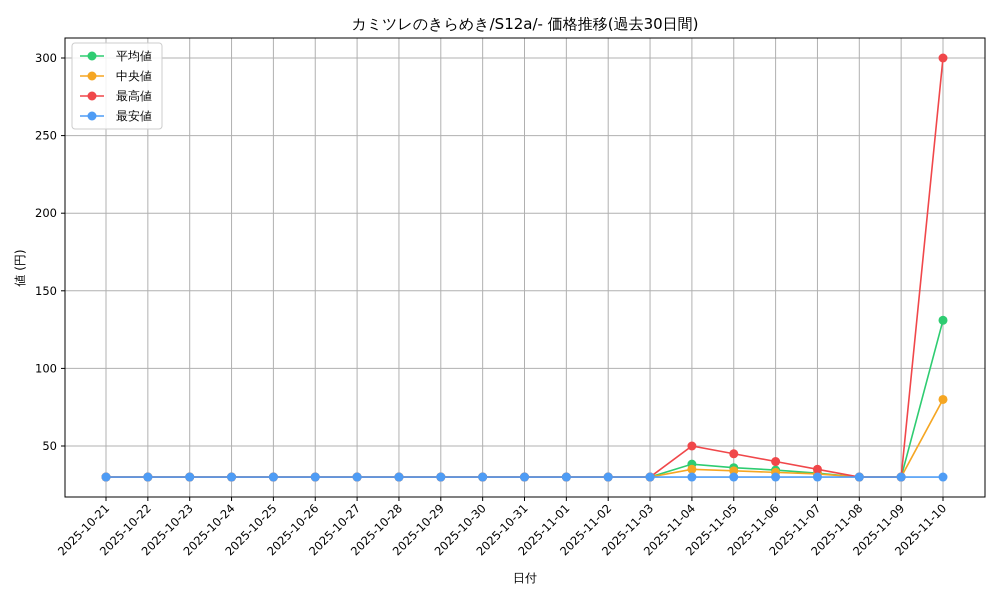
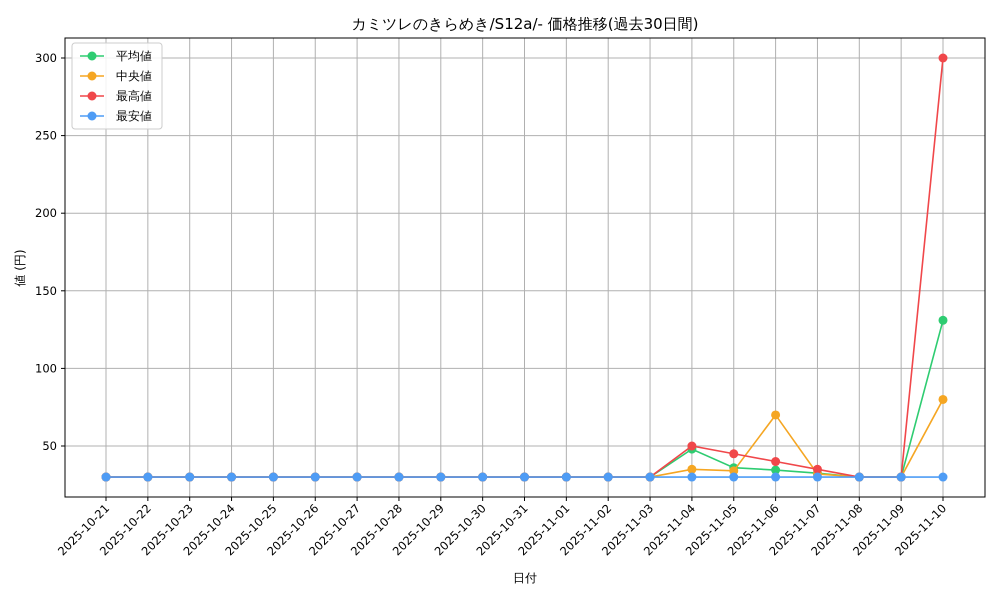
平均値/2025-11-04: 38 -> 48
中央値/2025-11-06: 33 -> 70
